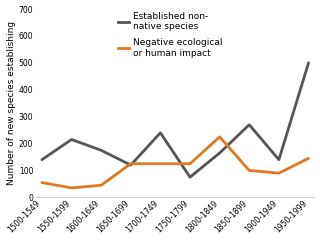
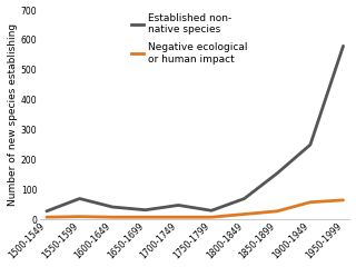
Established non- native species/1500-1549: 140 -> 28
Negative ecological or human impact/1500-1549: 55 -> 8
Established non- native species/1550-1599: 215 -> 70
Negative ecological or human impact/1550-1599: 35 -> 10
Established non- native species/1600-1649: 175 -> 42
Negative ecological or human impact/1600-1649: 45 -> 8
Established non- native species/1650-1699: 120 -> 32
Negative ecological or human impact/1650-1699: 125 -> 8
Established non- native species/1700-1749: 240 -> 48
Negative ecological or human impact/1700-1749: 125 -> 8
Established non- native species/1750-1799: 75 -> 30
Negative ecological or human impact/1750-1799: 125 -> 8
Established non- native species/1800-1849: 165 -> 70
Negative ecological or human impact/1800-1849: 225 -> 18
Established non- native species/1850-1899: 270 -> 155
Negative ecological or human impact/1850-1899: 100 -> 28
Established non- native species/1900-1949: 140 -> 250
Negative ecological or human impact/1900-1949: 90 -> 58
Established non- native species/1950-1999: 500 -> 580
Negative ecological or human impact/1950-1999: 145 -> 65
